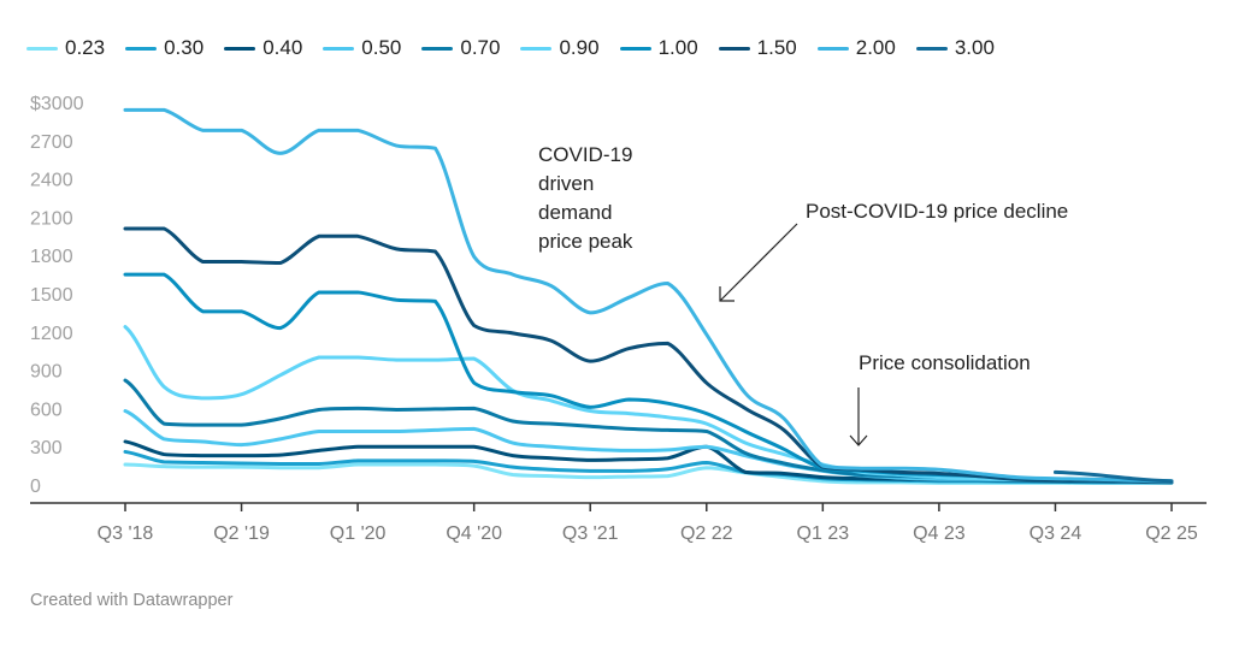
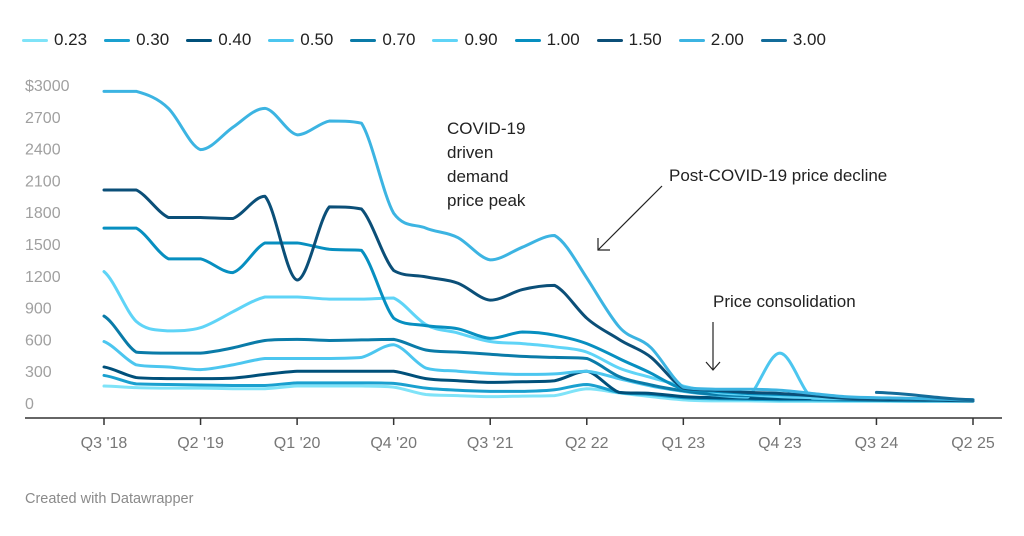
2.00/Q2 '19: $2780 -> $2390
1.50/Q1 '20: $1950 -> $1160
2.00/Q1 '20: $2780 -> $2530
0.50/Q4 '20: $440 -> $550
0.50/Q4 23: $40 -> $470
